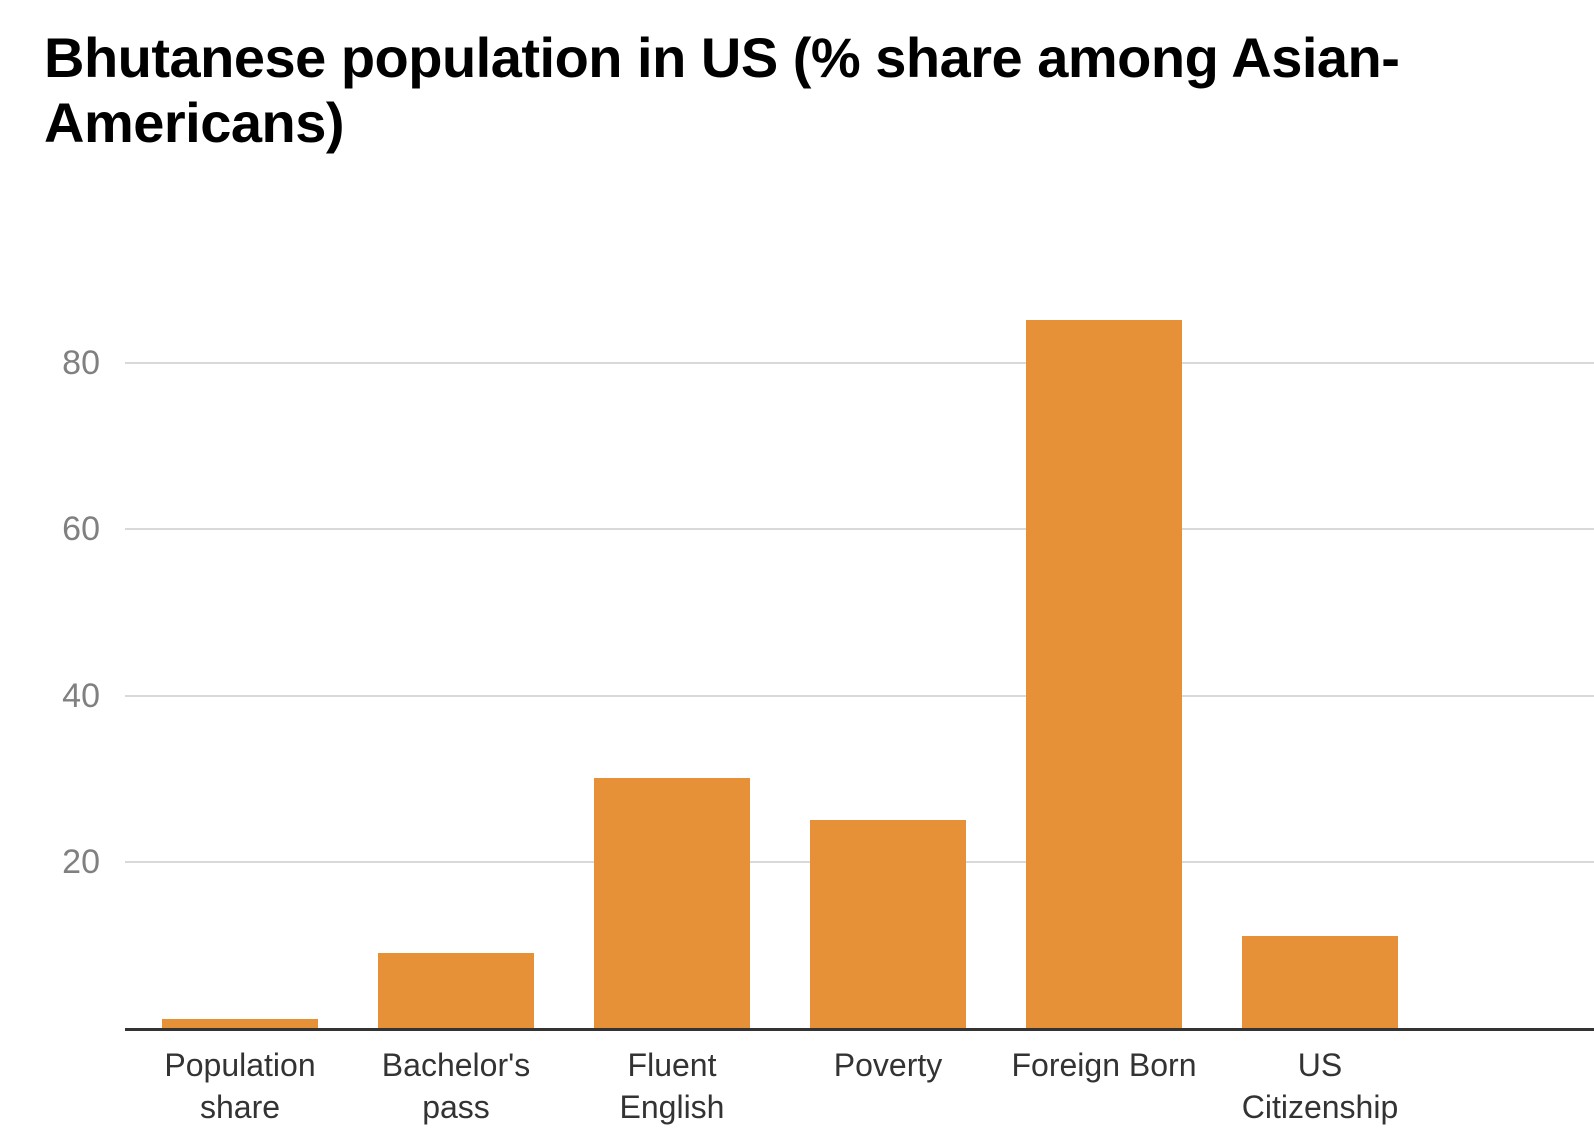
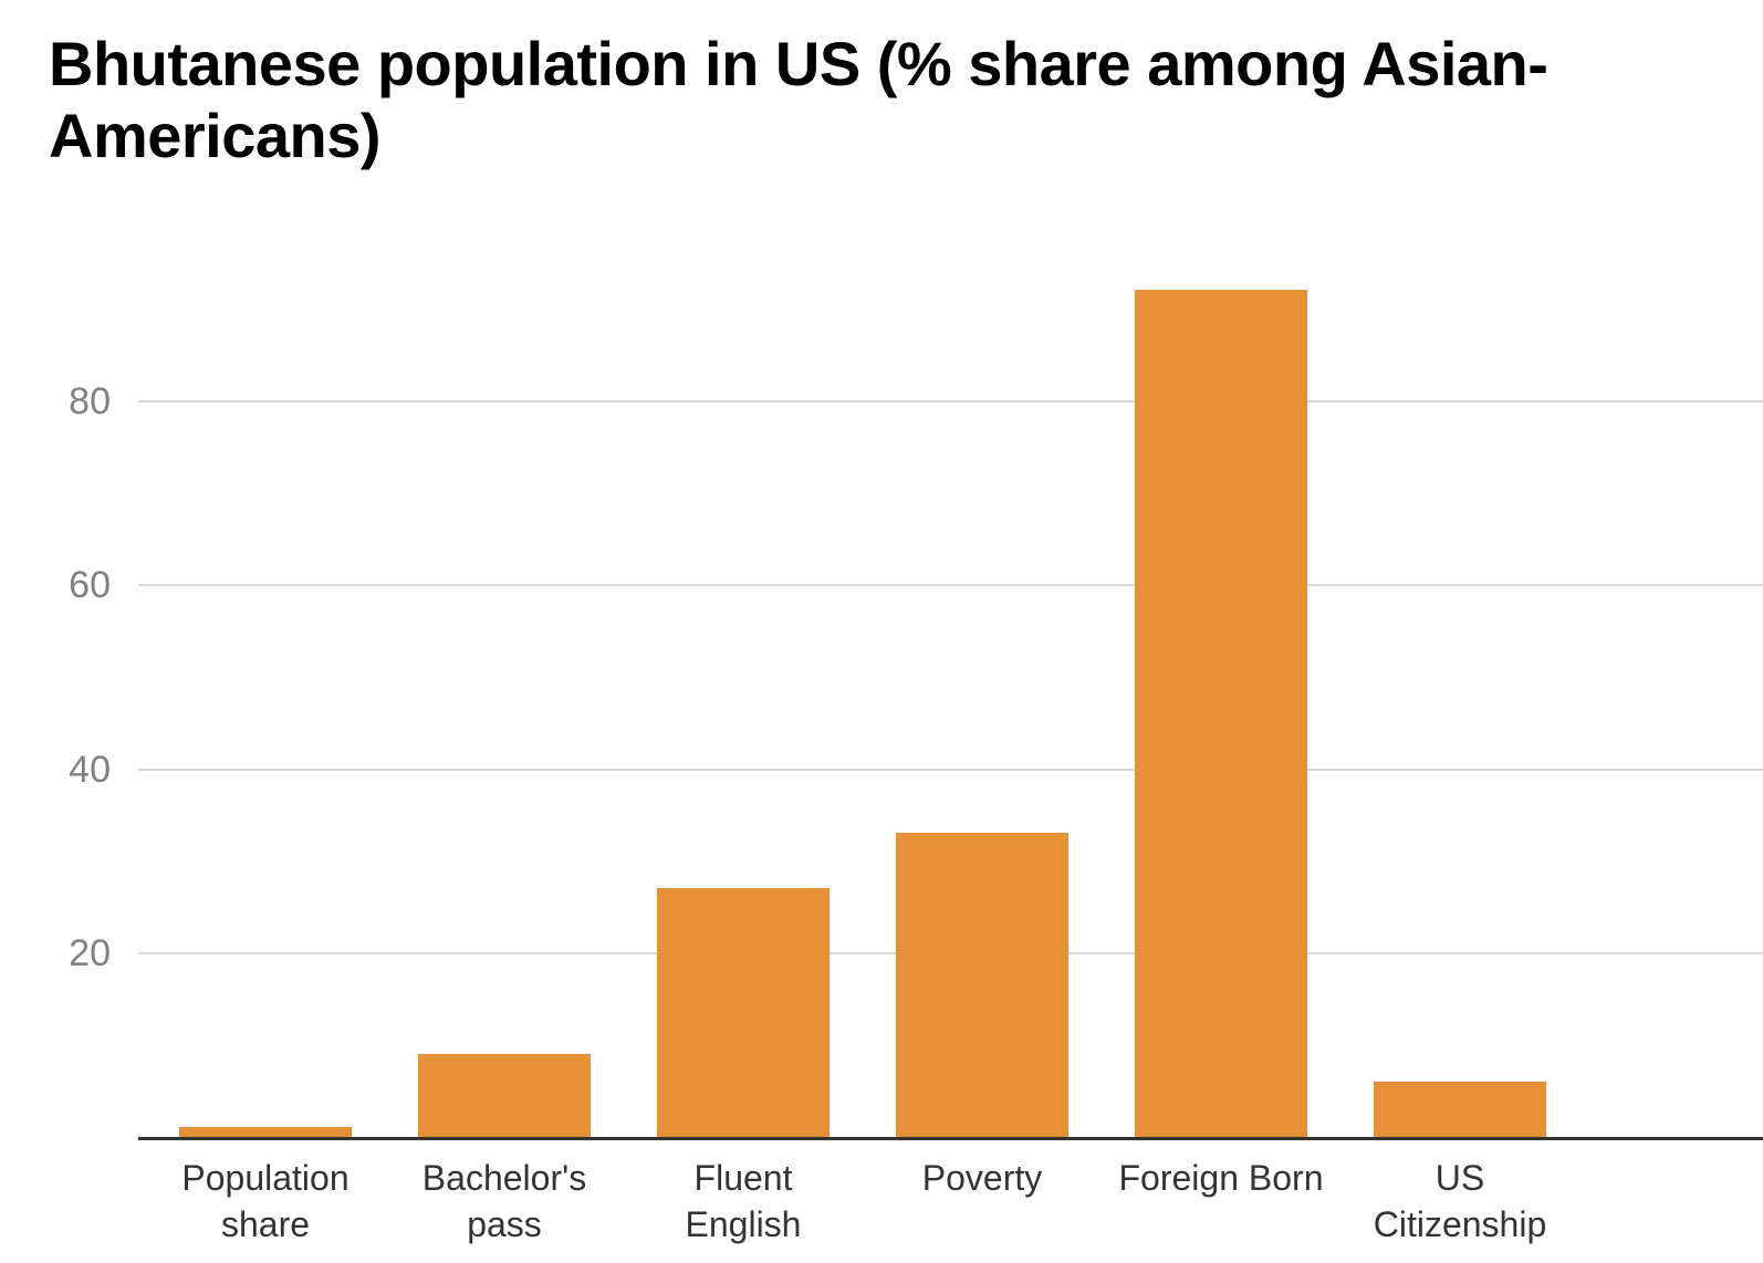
Fluent English: 30 -> 27
Poverty: 25 -> 33
Foreign Born: 85 -> 92
US Citizenship: 11 -> 6
